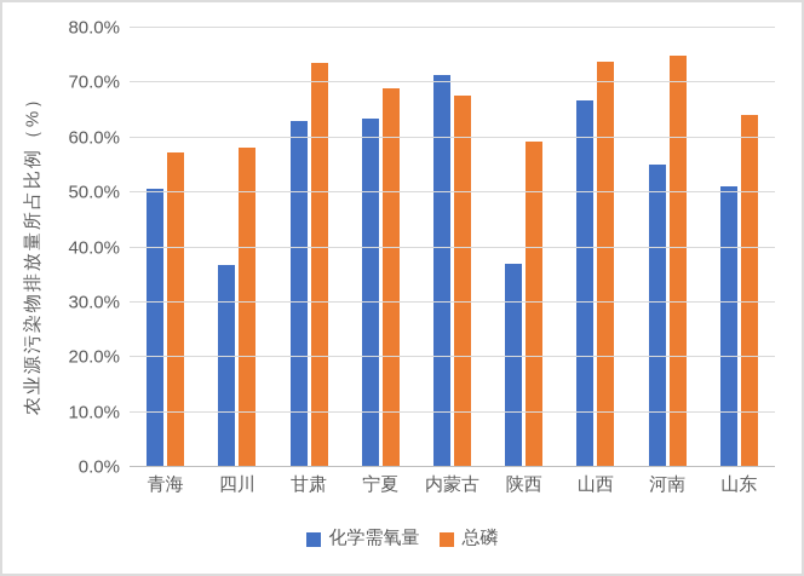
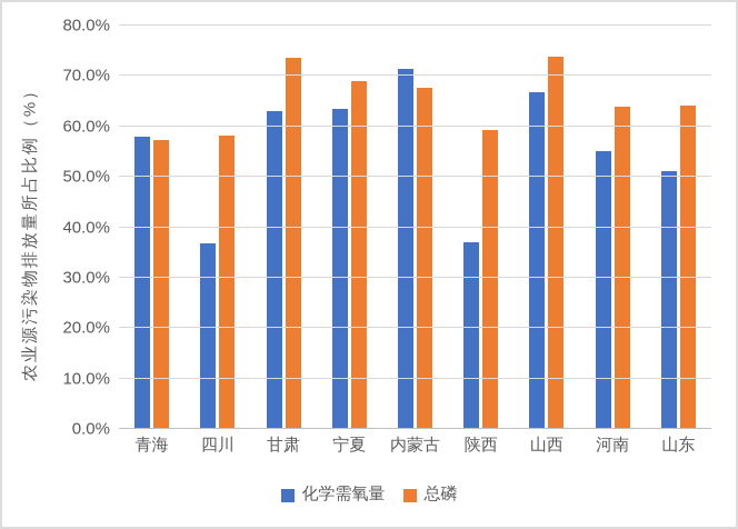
化学需氧量/青海: 51% -> 58%
总磷/河南: 75% -> 64%
